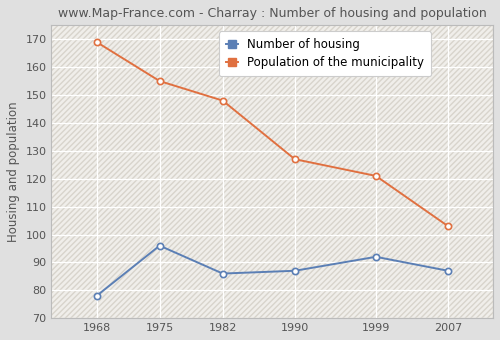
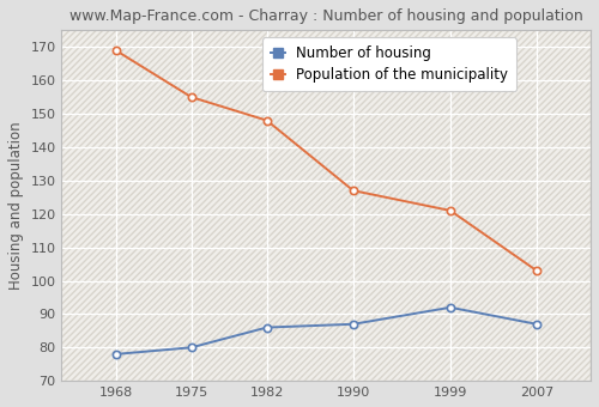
Number of housing/1975: 96 -> 80
